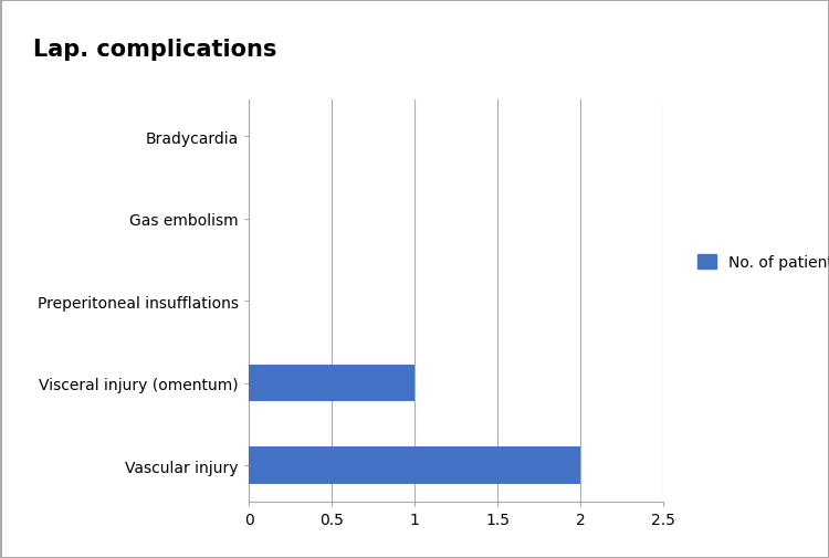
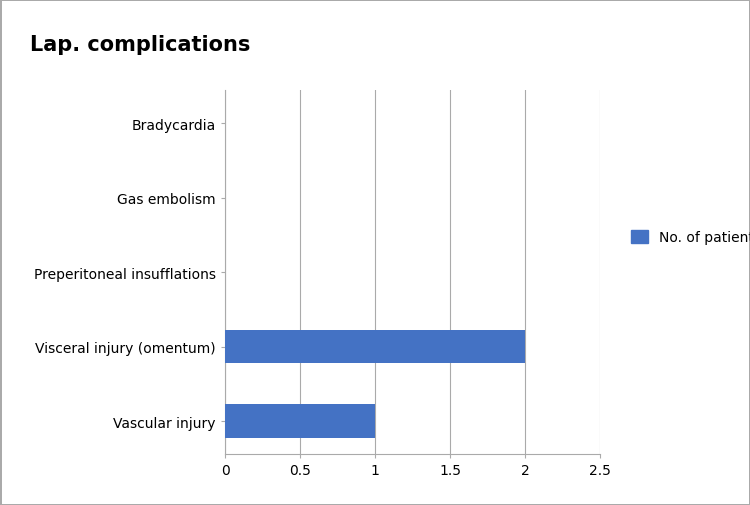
Visceral injury (omentum): 1 -> 2
Vascular injury: 2 -> 1
